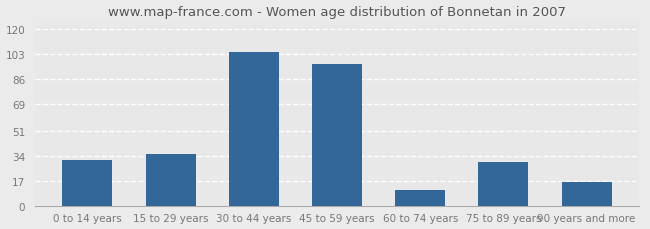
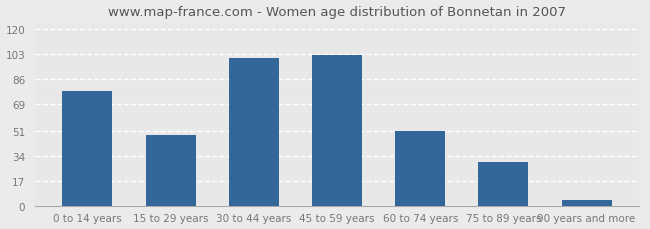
0 to 14 years: 31 -> 78
15 to 29 years: 35 -> 48
30 to 44 years: 104 -> 100
45 to 59 years: 96 -> 102
60 to 74 years: 11 -> 51
90 years and more: 16 -> 4
